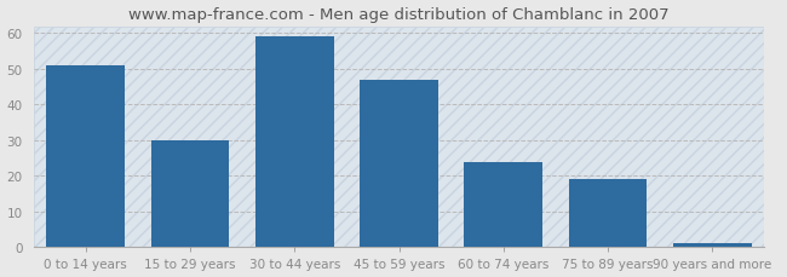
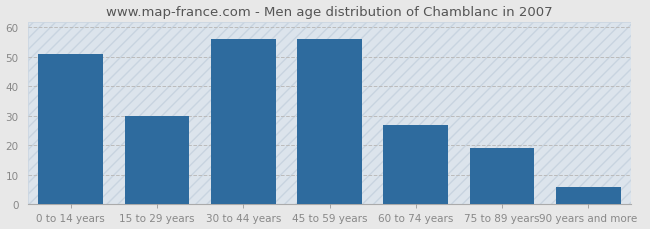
30 to 44 years: 59 -> 56
45 to 59 years: 47 -> 56
60 to 74 years: 24 -> 27
90 years and more: 1 -> 6
